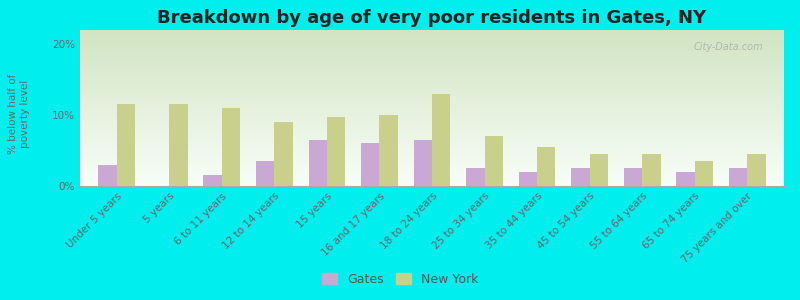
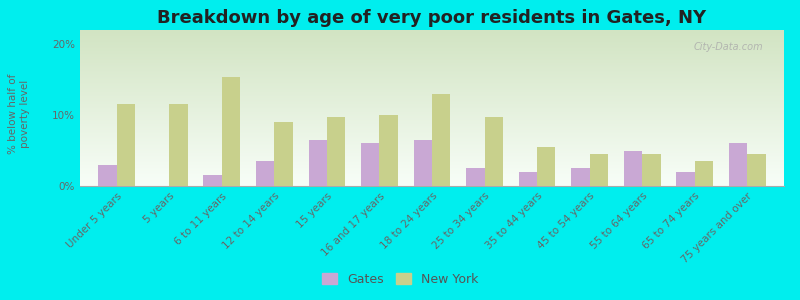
New York/6 to 11 years: 11.0% -> 15.4%
New York/25 to 34 years: 7.0% -> 9.8%
Gates/55 to 64 years: 2.5% -> 5.0%
Gates/75 years and over: 2.5% -> 6.0%
